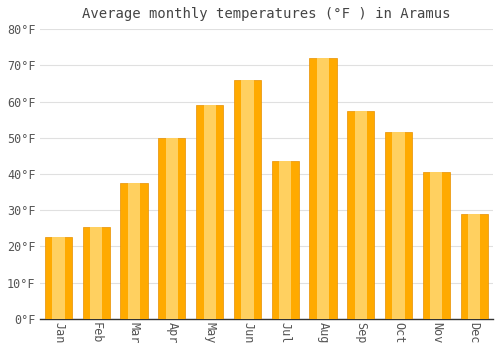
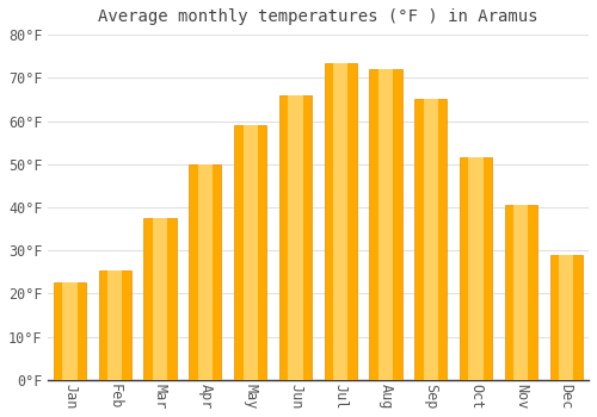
Jul: 43.5°F -> 73.5°F
Sep: 57.5°F -> 65.0°F
